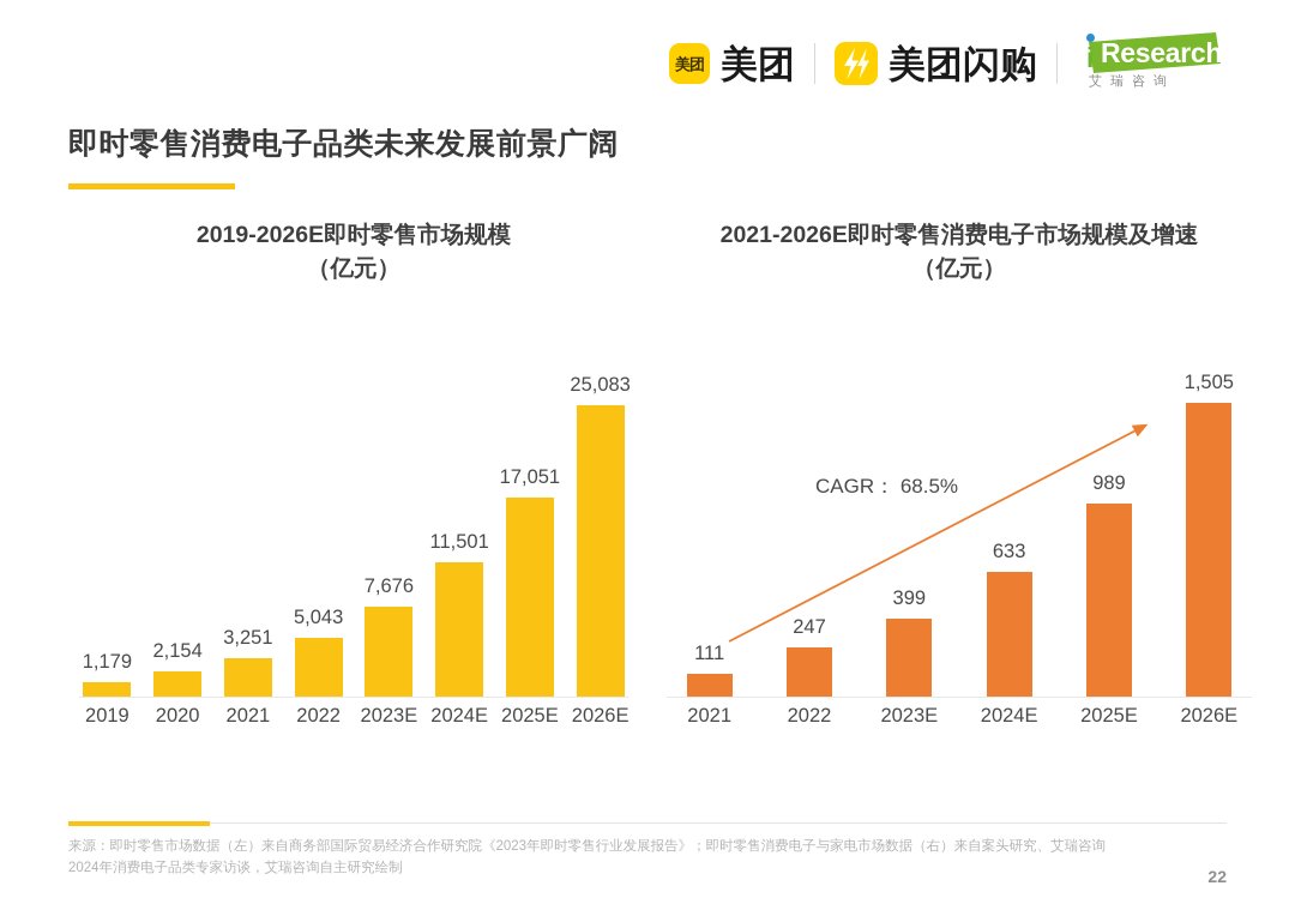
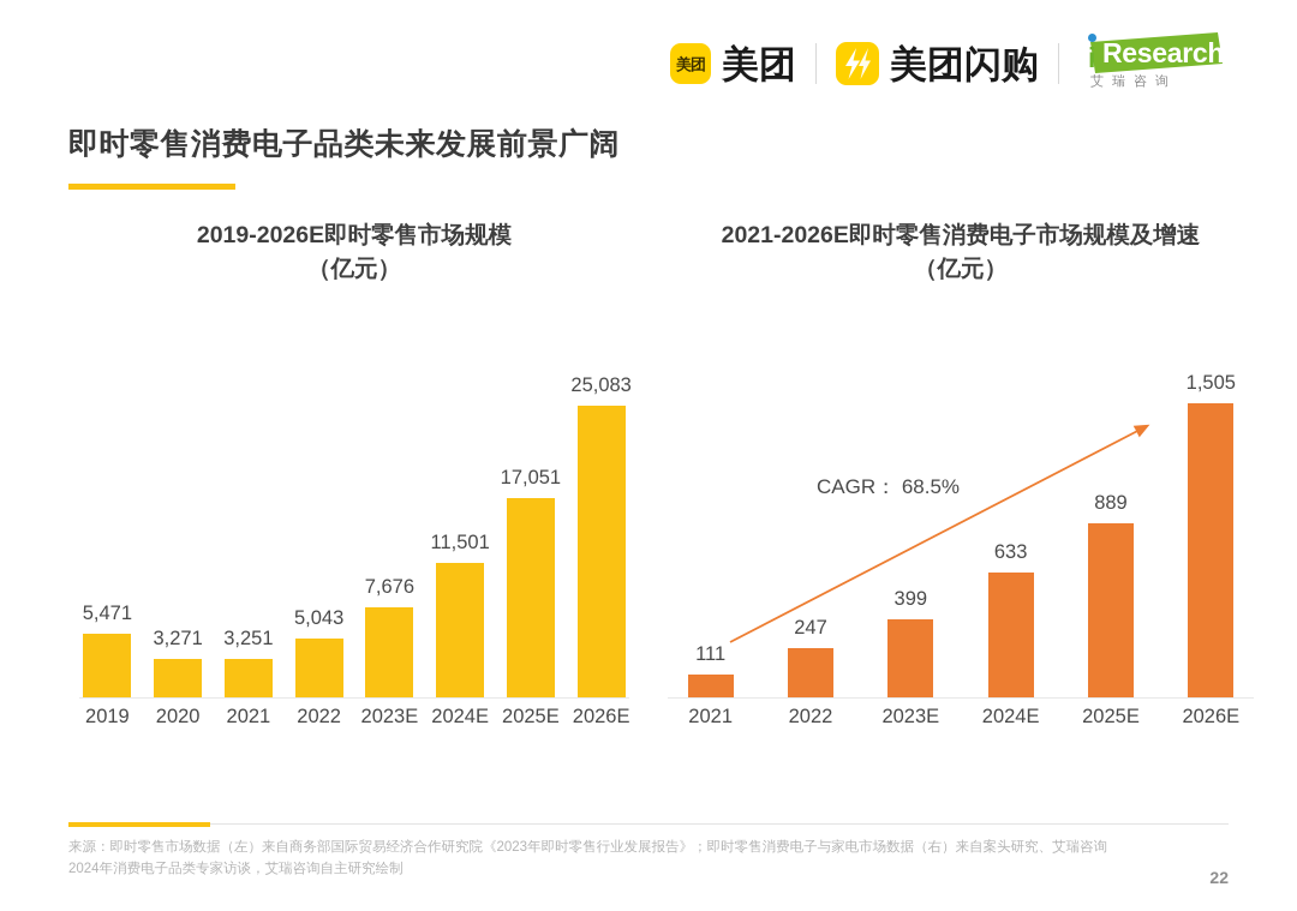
2019-2026E即时零售市场规模（亿元）/2019: 1,179 -> 5,471
2019-2026E即时零售市场规模（亿元）/2020: 2,154 -> 3,271
2021-2026E即时零售消费电子市场规模及增速（亿元）/2025E: 989 -> 889
